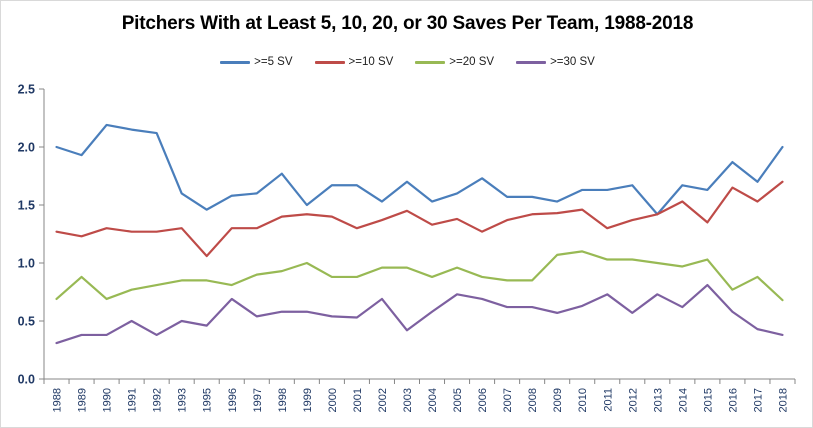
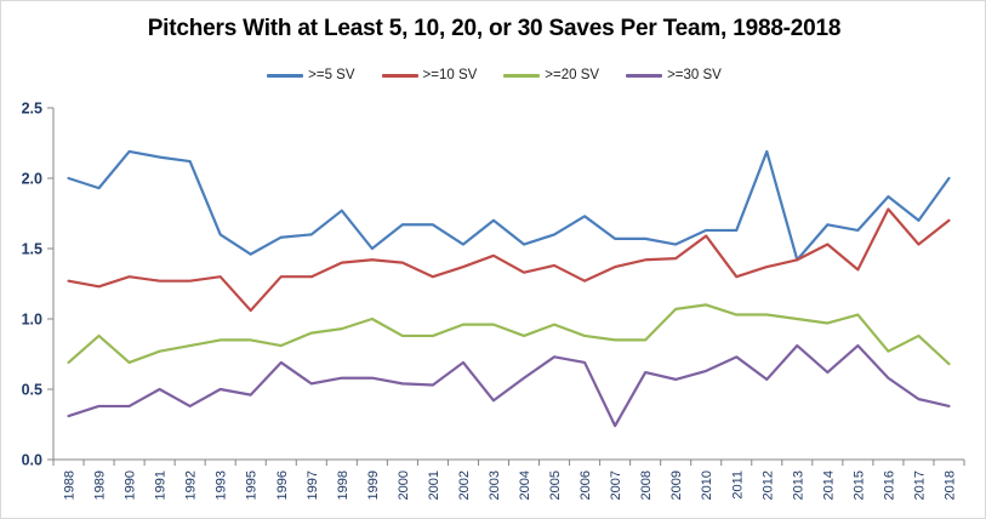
>=30 SV/2007: 0.62 -> 0.24
>=10 SV/2010: 1.46 -> 1.59
>=5 SV/2012: 1.67 -> 2.19
>=30 SV/2013: 0.73 -> 0.81
>=10 SV/2016: 1.65 -> 1.78
